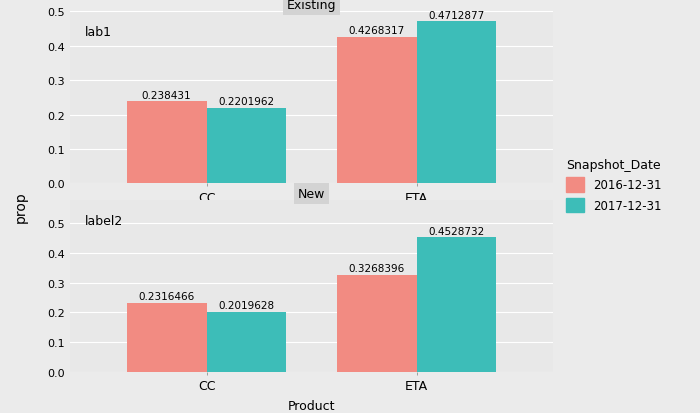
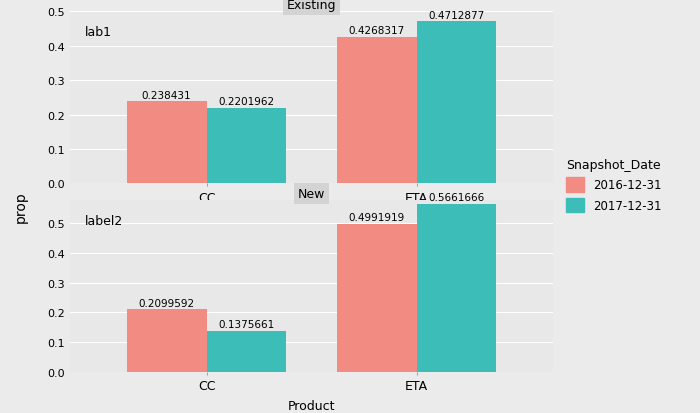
New/2016-12-31/CC: 0.2316466 -> 0.2099592
New/2017-12-31/CC: 0.2019628 -> 0.1375661
New/2016-12-31/ETA: 0.3268396 -> 0.4991919
New/2017-12-31/ETA: 0.4528732 -> 0.5661666
